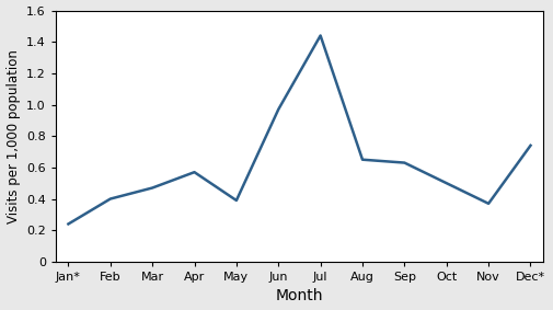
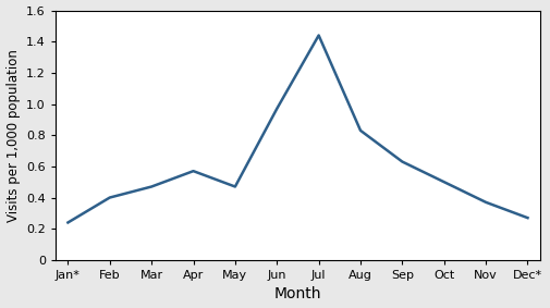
May: 0.39 -> 0.47
Aug: 0.65 -> 0.83
Dec*: 0.74 -> 0.27
